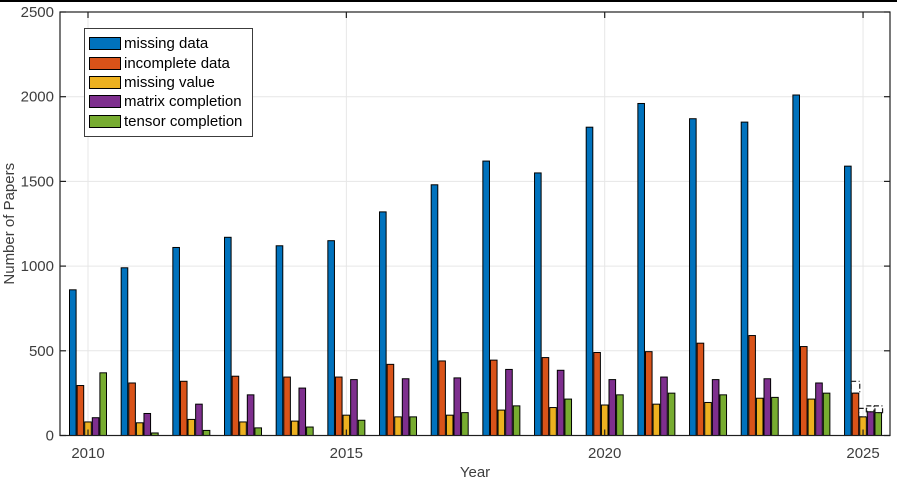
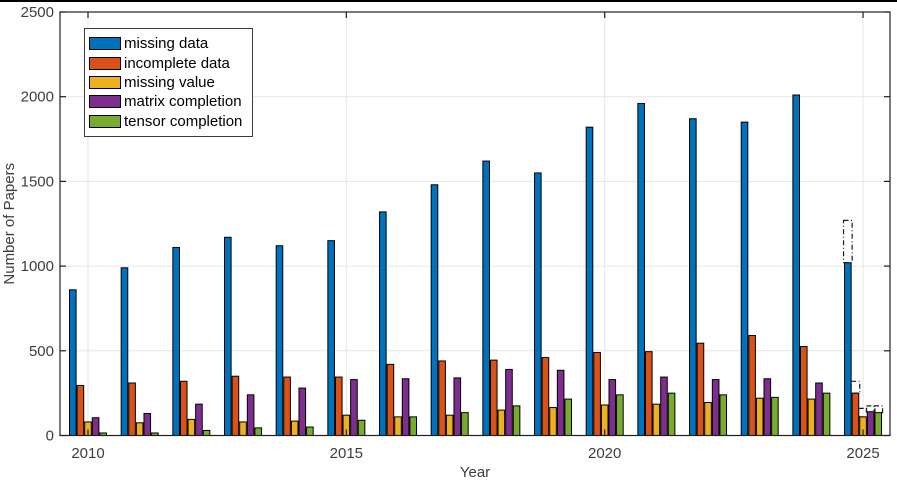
tensor completion/2010: 370 -> 20
missing data/2025: 1590 -> 1020
